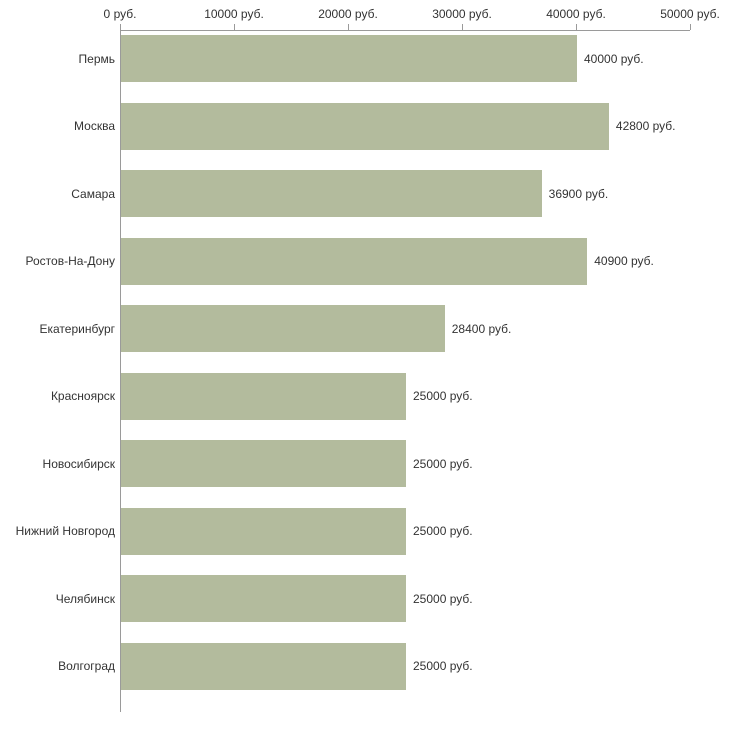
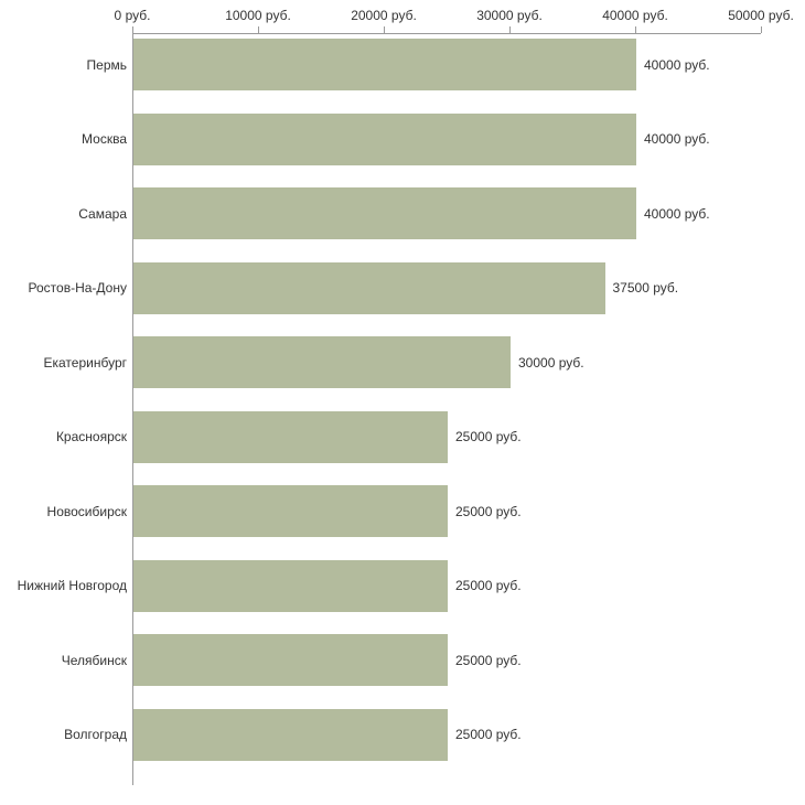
Москва: 42800 -> 40000
Самара: 36900 -> 40000
Ростов-На-Дону: 40900 -> 37500
Екатеринбург: 28400 -> 30000
